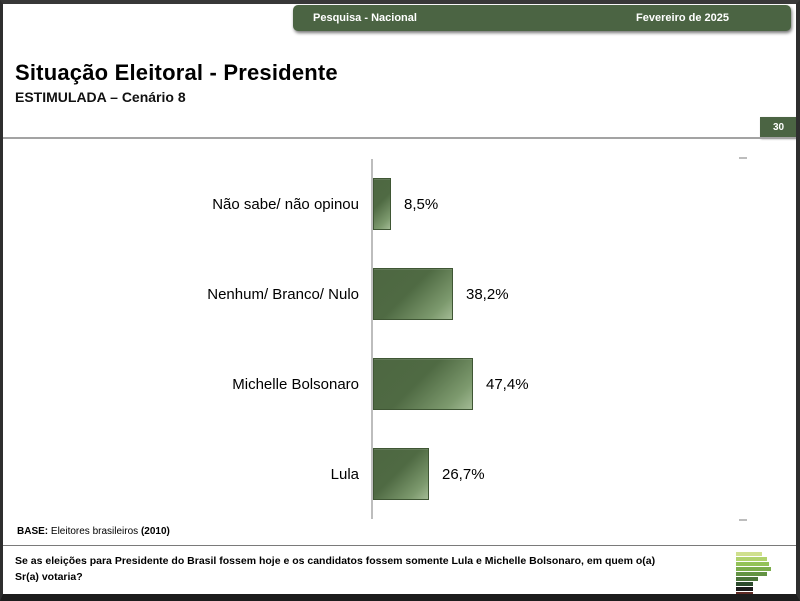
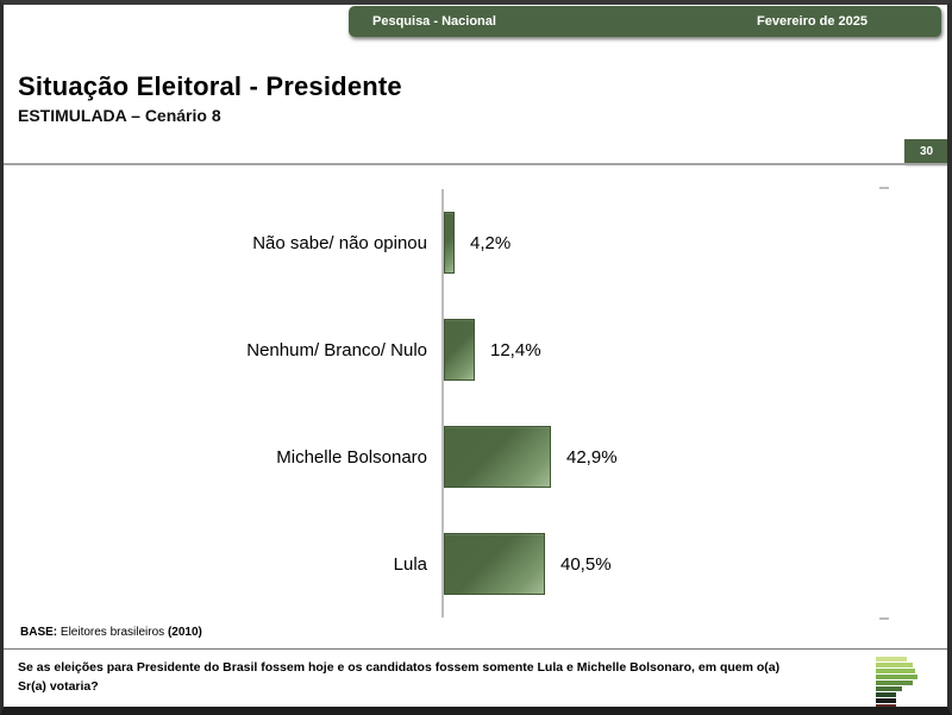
Não sabe/ não opinou: 8,5% -> 4,2%
Nenhum/ Branco/ Nulo: 38,2% -> 12,4%
Michelle Bolsonaro: 47,4% -> 42,9%
Lula: 26,7% -> 40,5%
